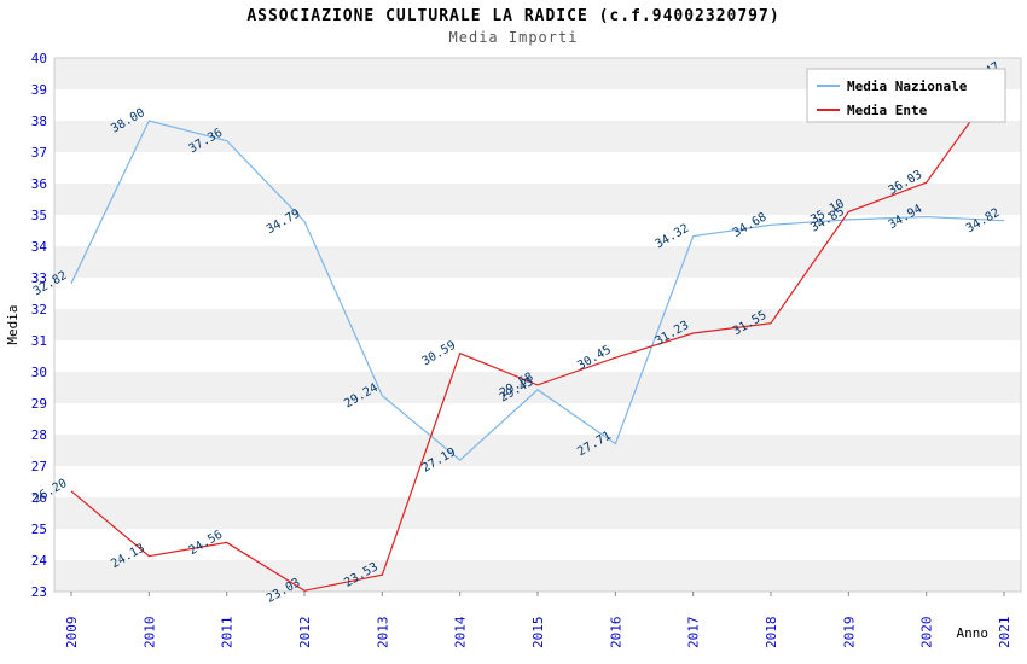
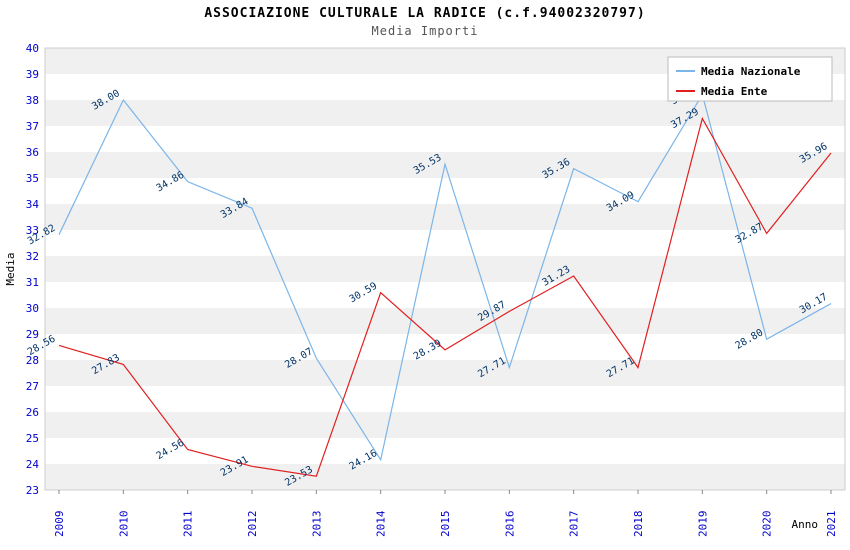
Media Ente/2009: 26.20 -> 28.56
Media Ente/2010: 24.13 -> 27.83
Media Nazionale/2011: 37.36 -> 34.86
Media Nazionale/2012: 34.79 -> 33.84
Media Ente/2012: 23.03 -> 23.91
Media Nazionale/2013: 29.24 -> 28.07
Media Nazionale/2014: 27.19 -> 24.16
Media Nazionale/2015: 29.43 -> 35.53
Media Ente/2015: 29.58 -> 28.39
Media Ente/2016: 30.45 -> 29.87
Media Nazionale/2017: 34.32 -> 35.36
Media Nazionale/2018: 34.68 -> 34.09
Media Ente/2018: 31.55 -> 27.71
Media Nazionale/2019: 34.85 -> 38.21
Media Ente/2019: 35.10 -> 37.29
Media Nazionale/2020: 34.94 -> 28.80
Media Ente/2020: 36.03 -> 32.87
Media Nazionale/2021: 34.82 -> 30.17
Media Ente/2021: 39.47 -> 35.96
